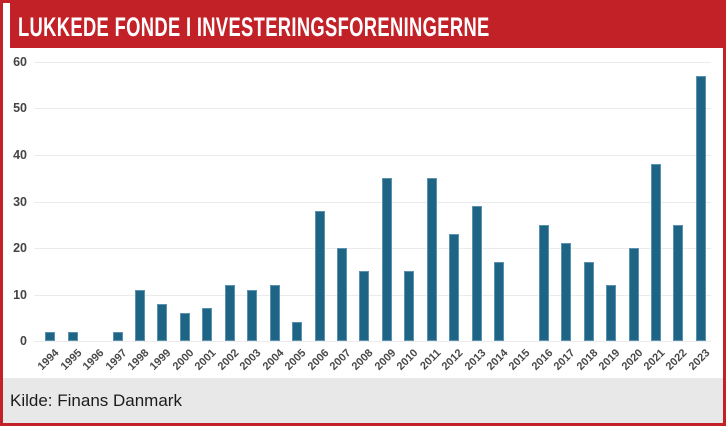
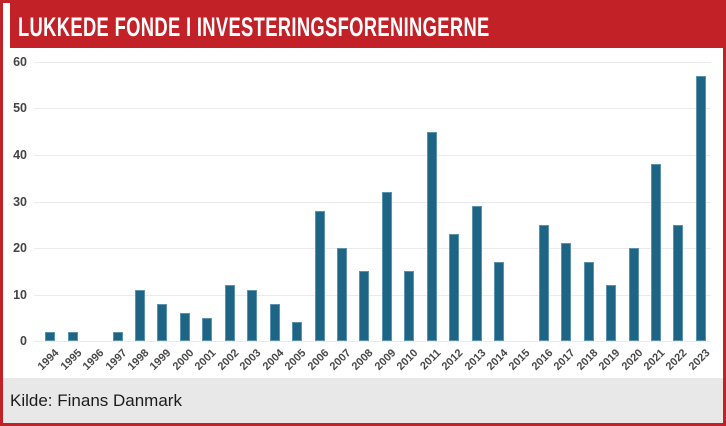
2001: 7 -> 5
2004: 12 -> 8
2009: 35 -> 32
2011: 35 -> 45
